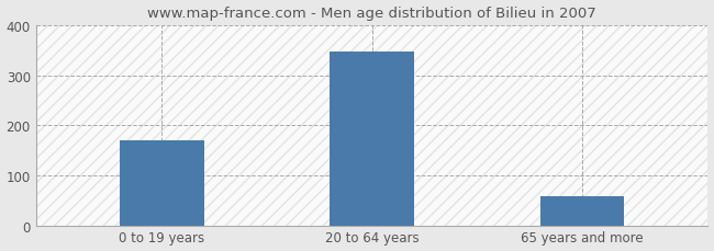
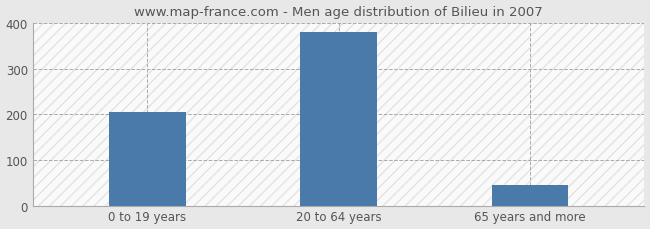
0 to 19 years: 170 -> 205
20 to 64 years: 348 -> 380
65 years and more: 58 -> 45
